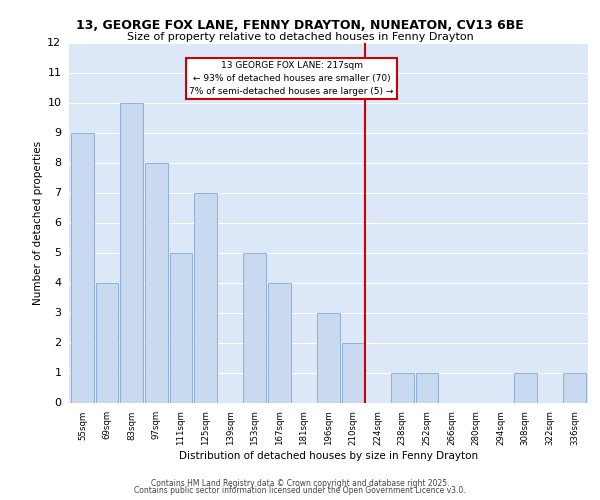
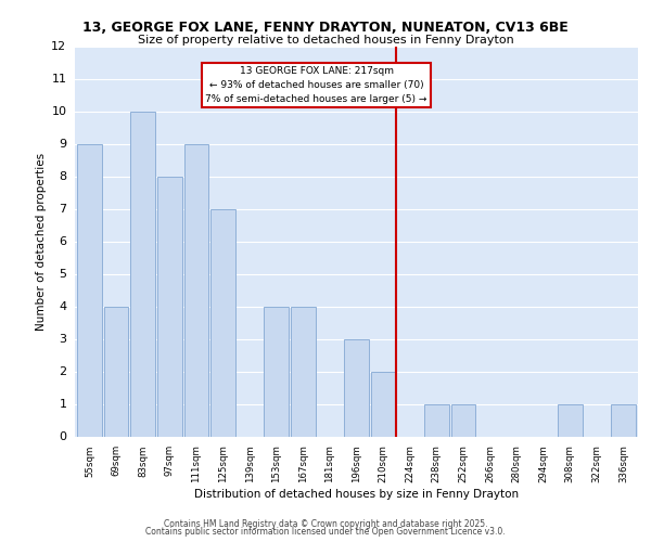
111sqm: 5 -> 9
153sqm: 5 -> 4
